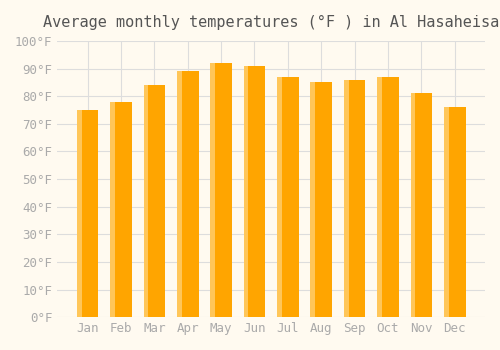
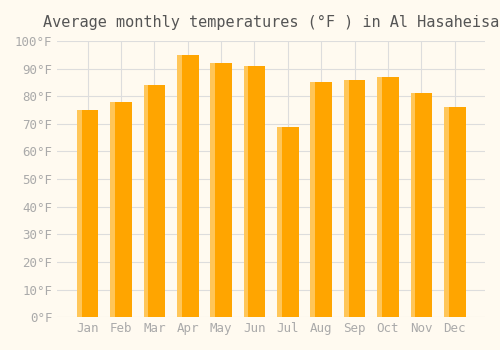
Apr: 89°F -> 95°F
Jul: 87°F -> 69°F
